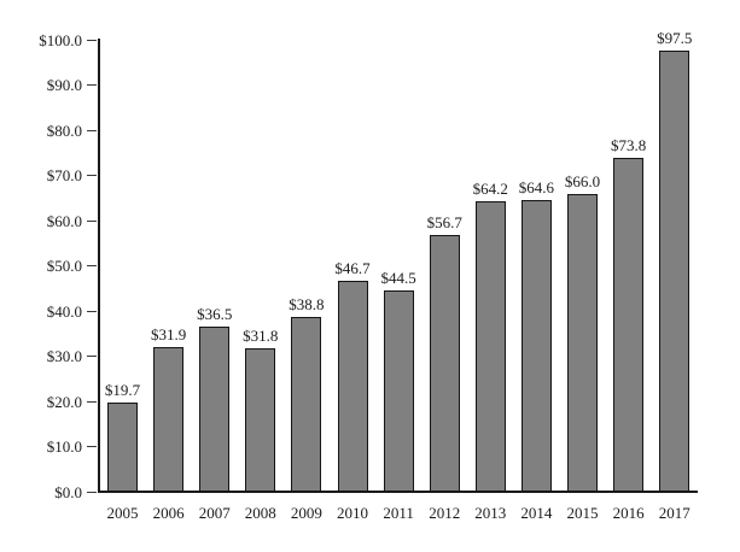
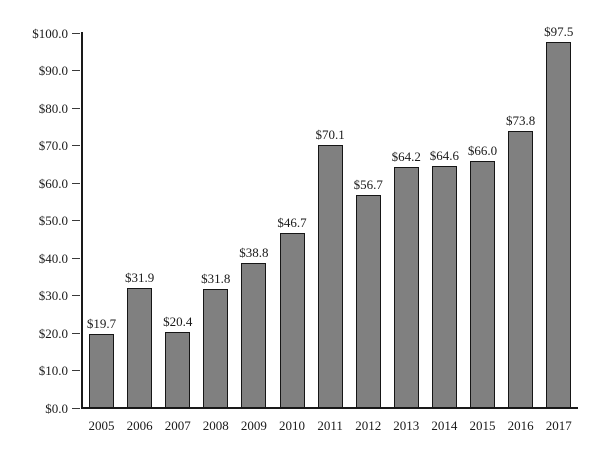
2007: $36.5 -> $20.4
2011: $44.5 -> $70.1
